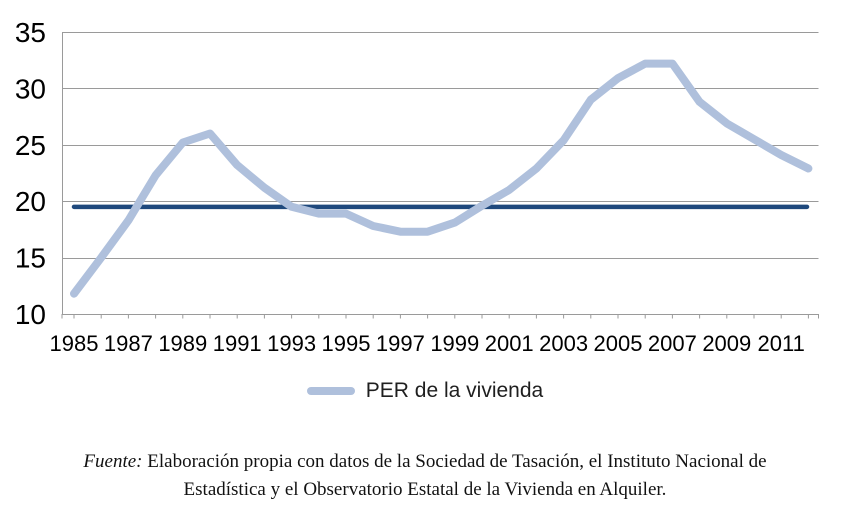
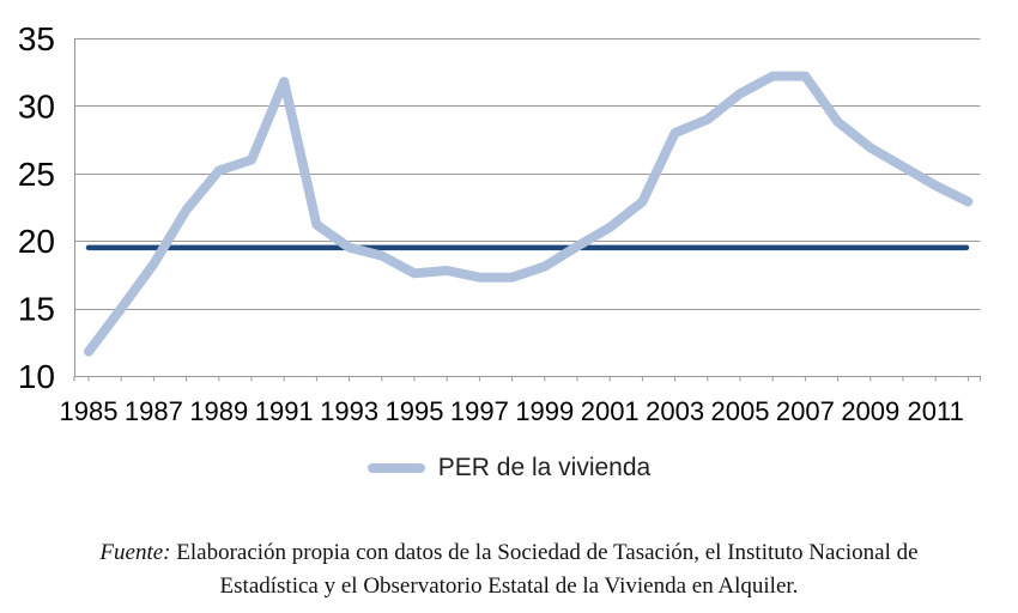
1991: 23.2 -> 31.8
1995: 18.9 -> 17.6
2003: 25.4 -> 28.0
